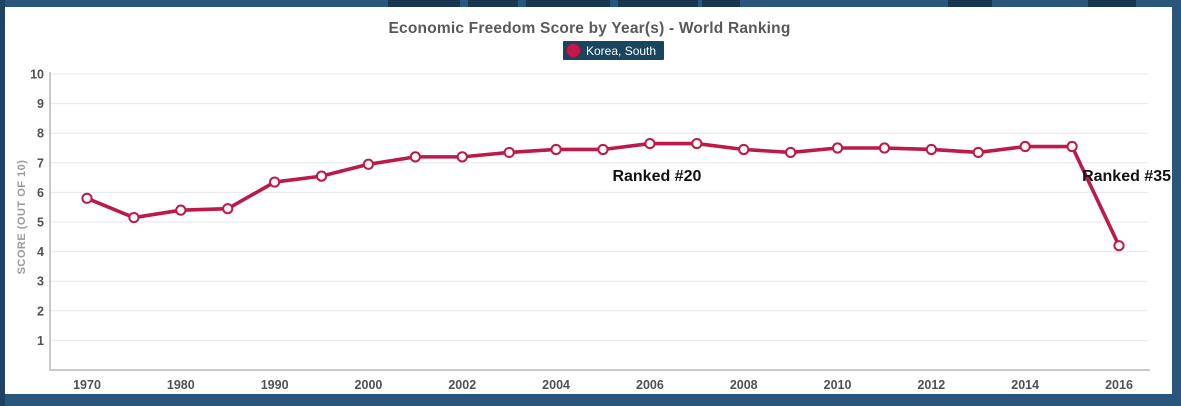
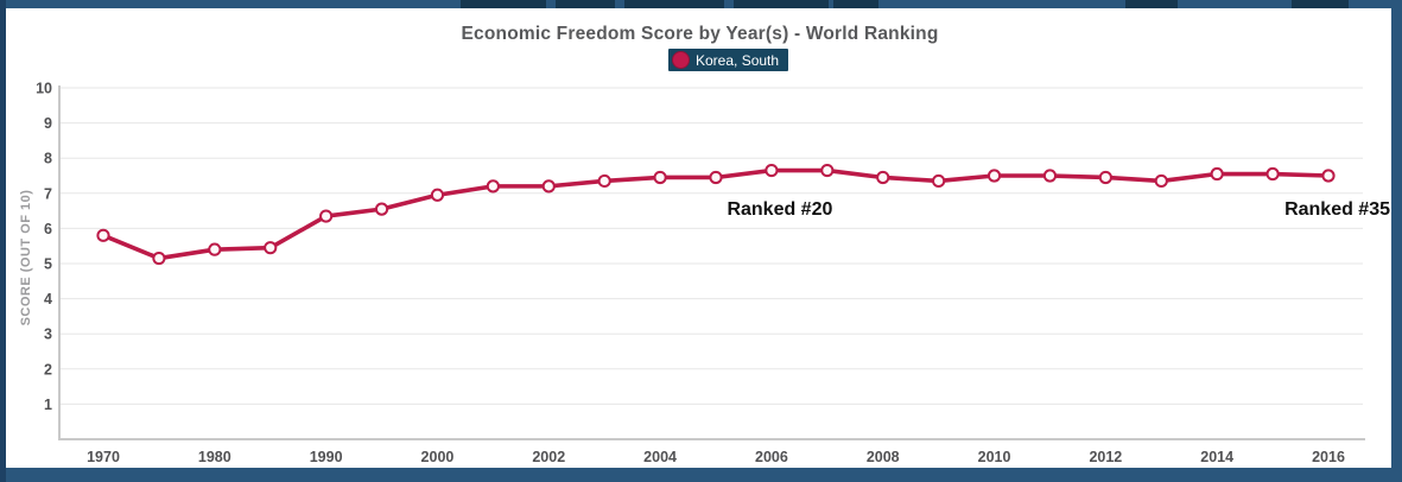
2016: 4.2 -> 7.5
